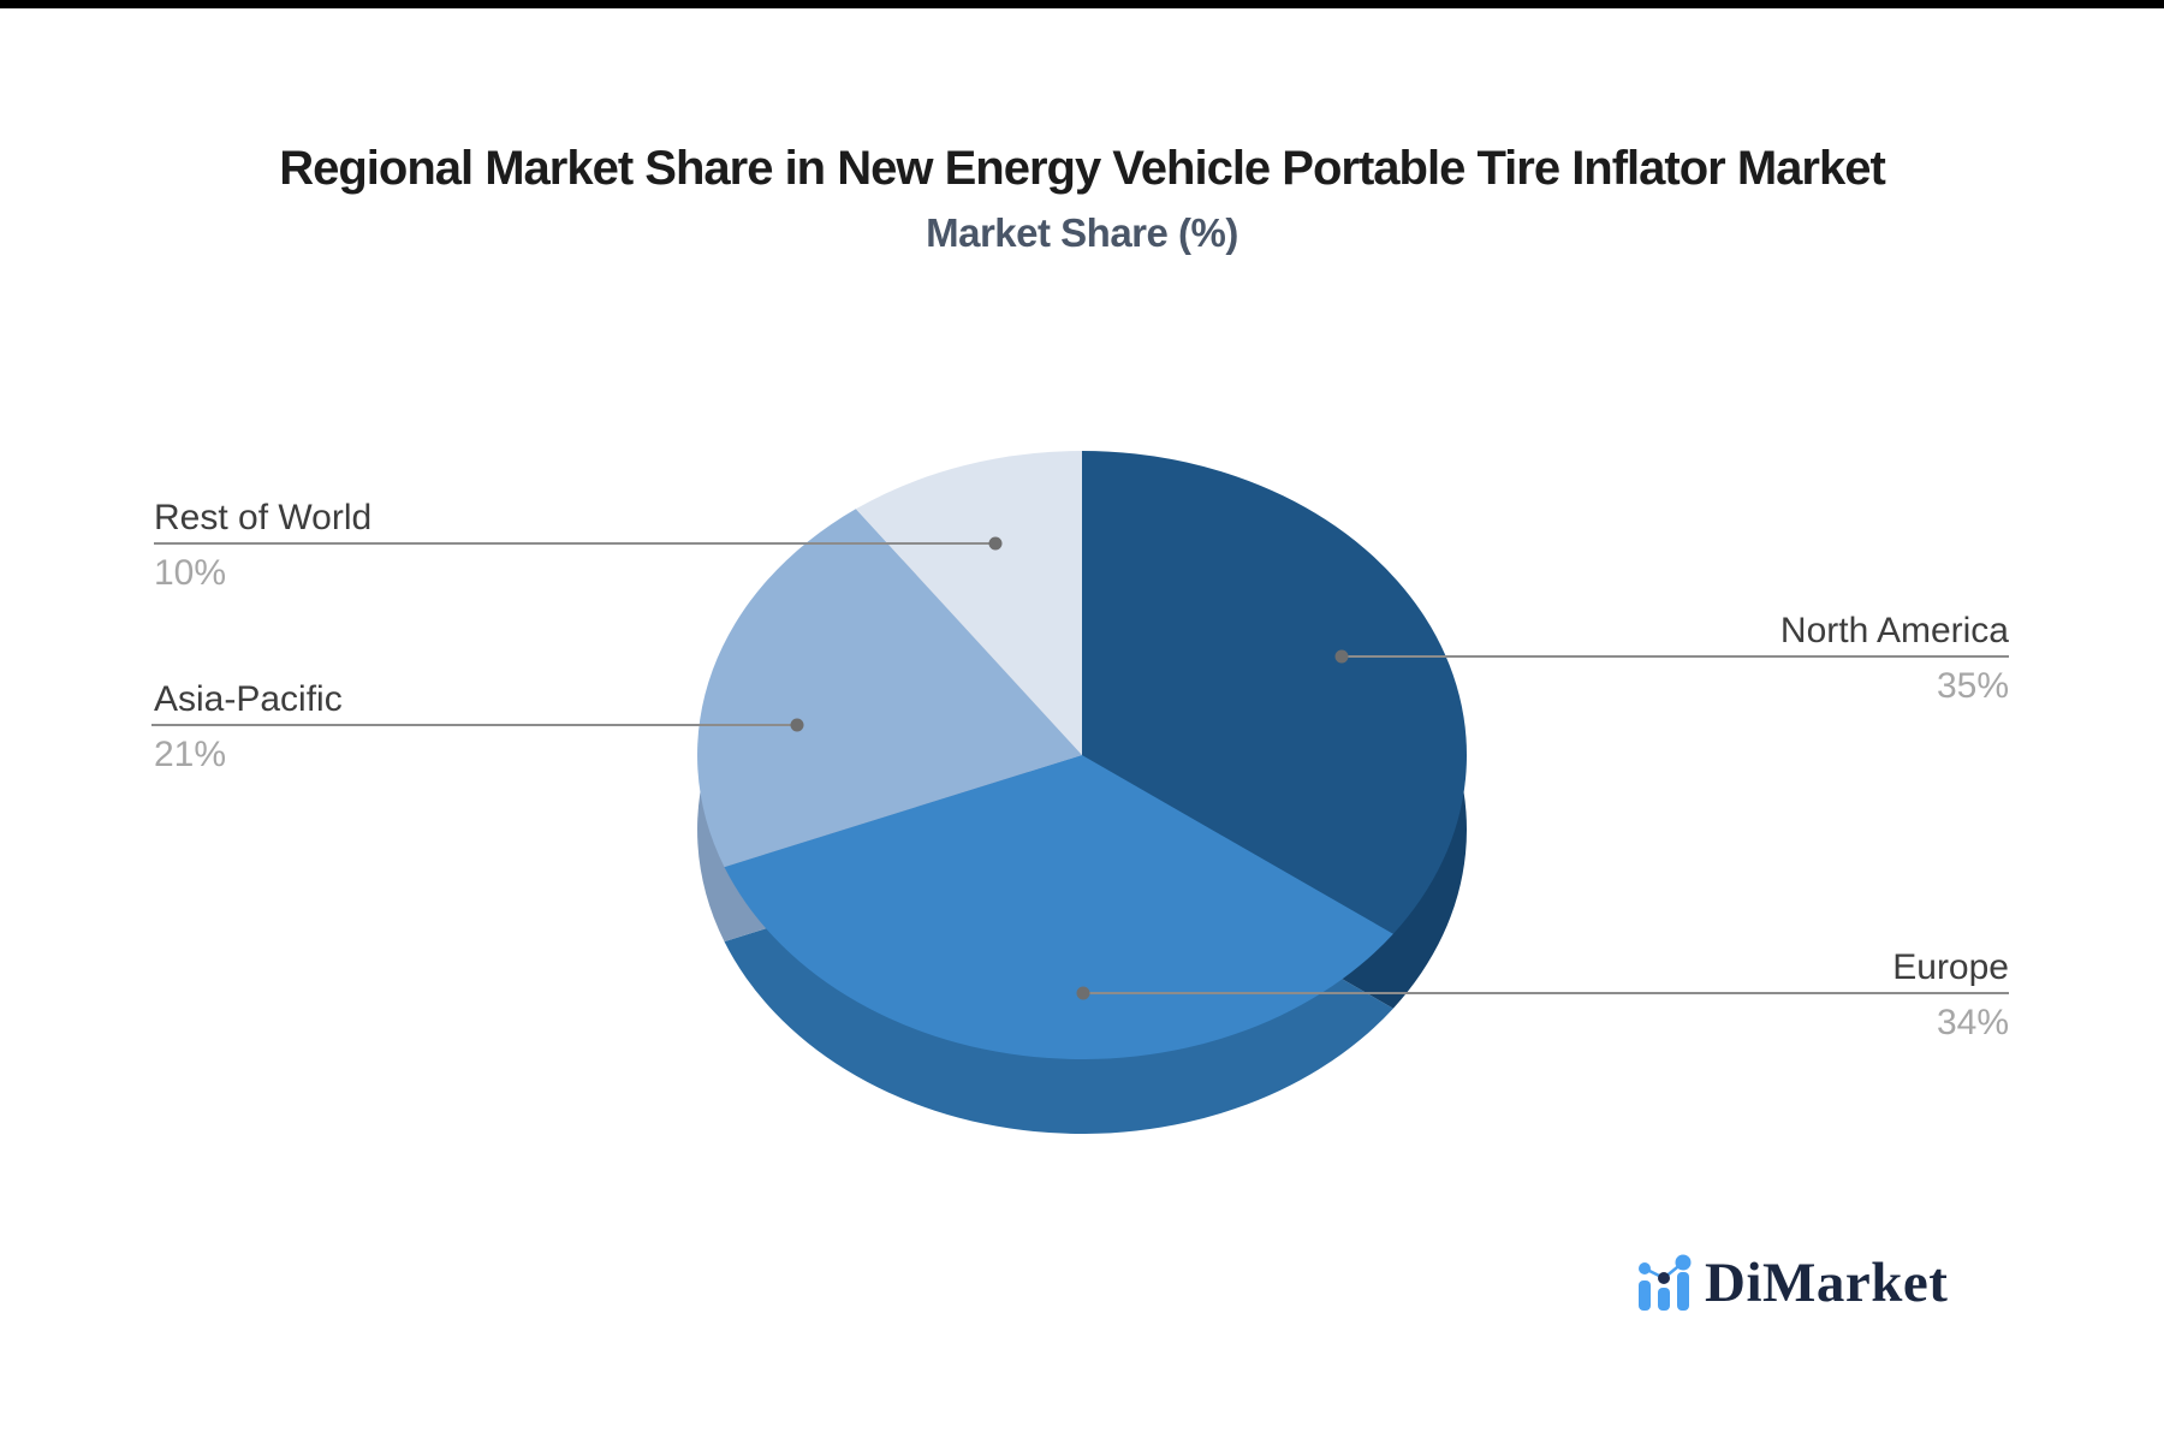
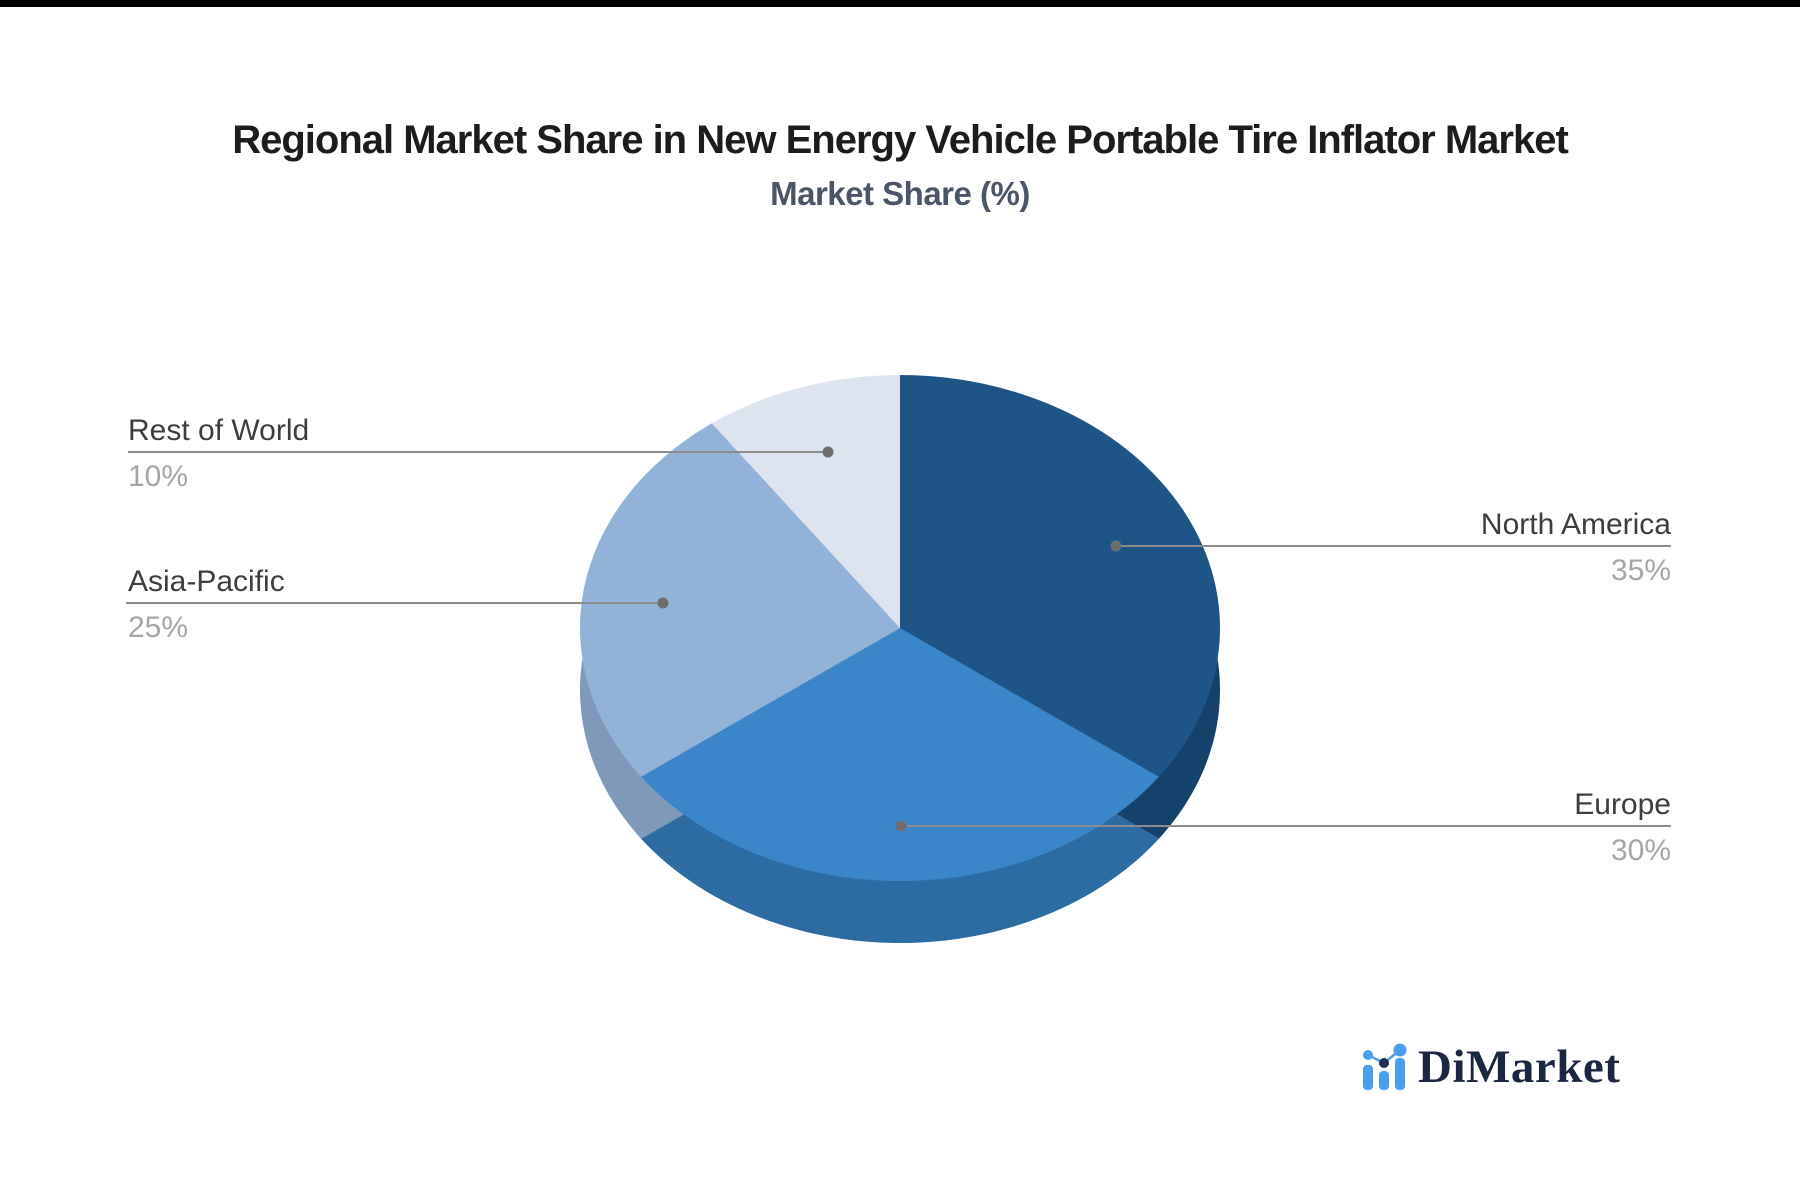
Europe: 34% -> 30%
Asia-Pacific: 21% -> 25%
